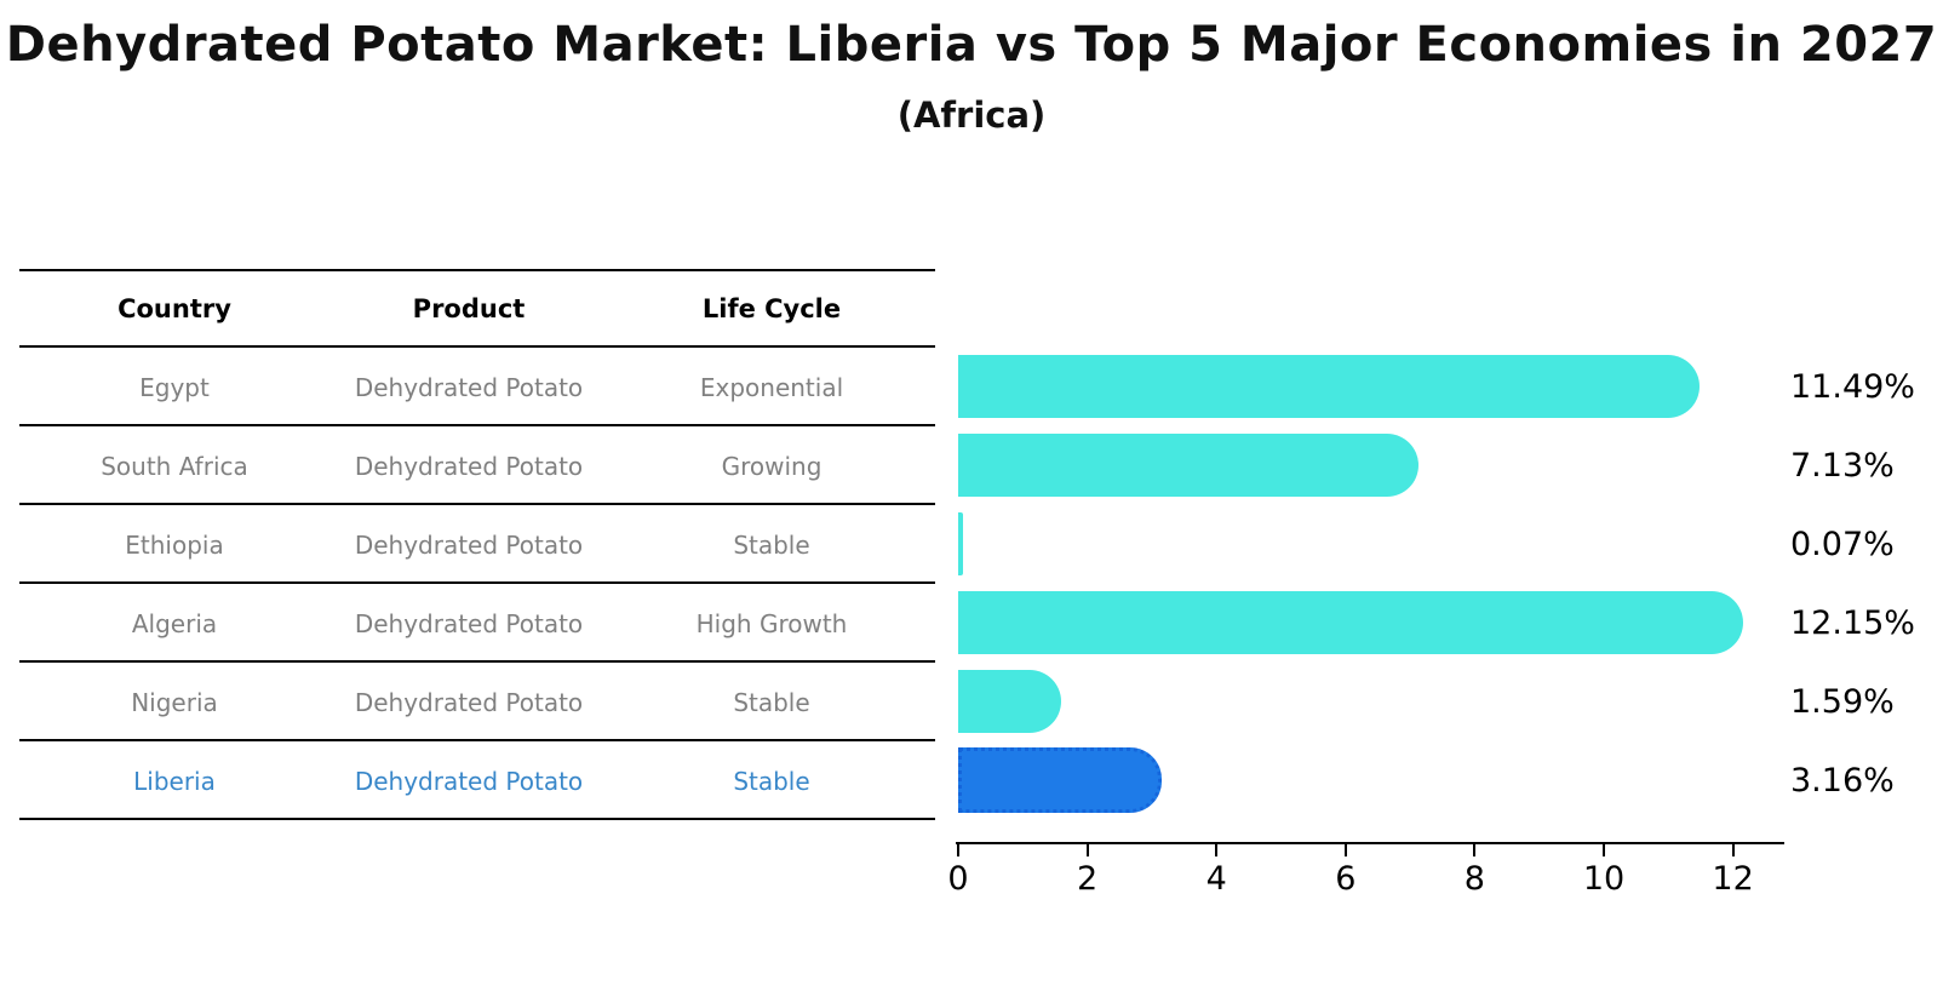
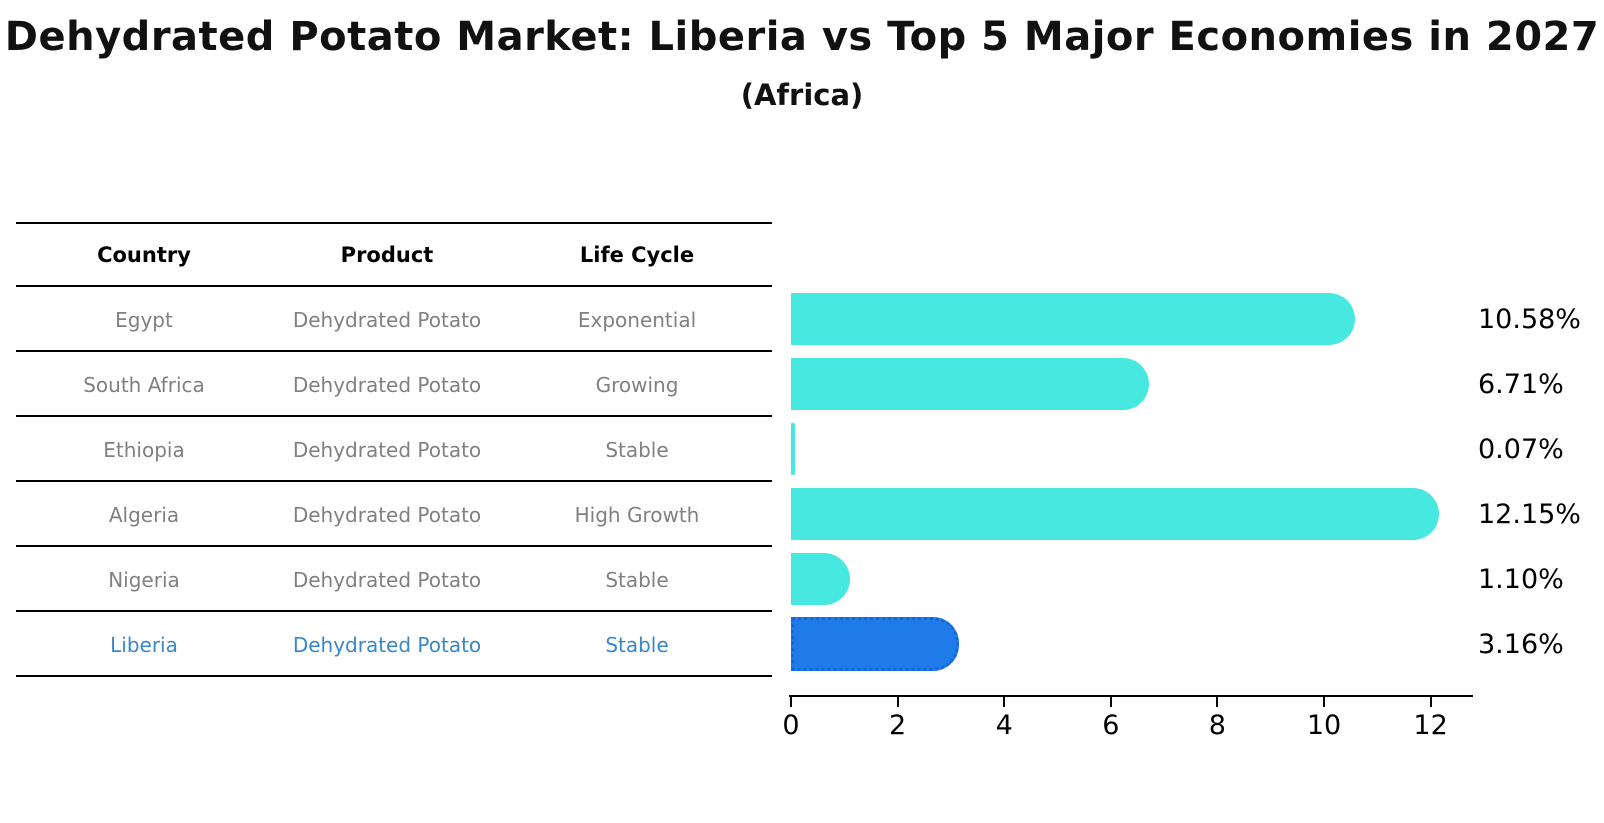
Egypt: 11.49% -> 10.58%
South Africa: 7.13% -> 6.71%
Nigeria: 1.59% -> 1.10%
